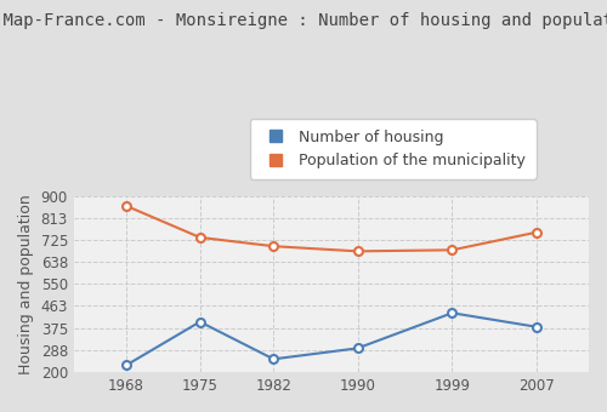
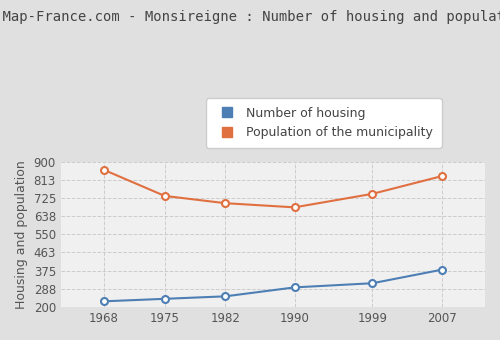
Number of housing/1975: 400 -> 240
Number of housing/1999: 435 -> 315
Population of the municipality/1999: 685 -> 745
Population of the municipality/2007: 755 -> 830
